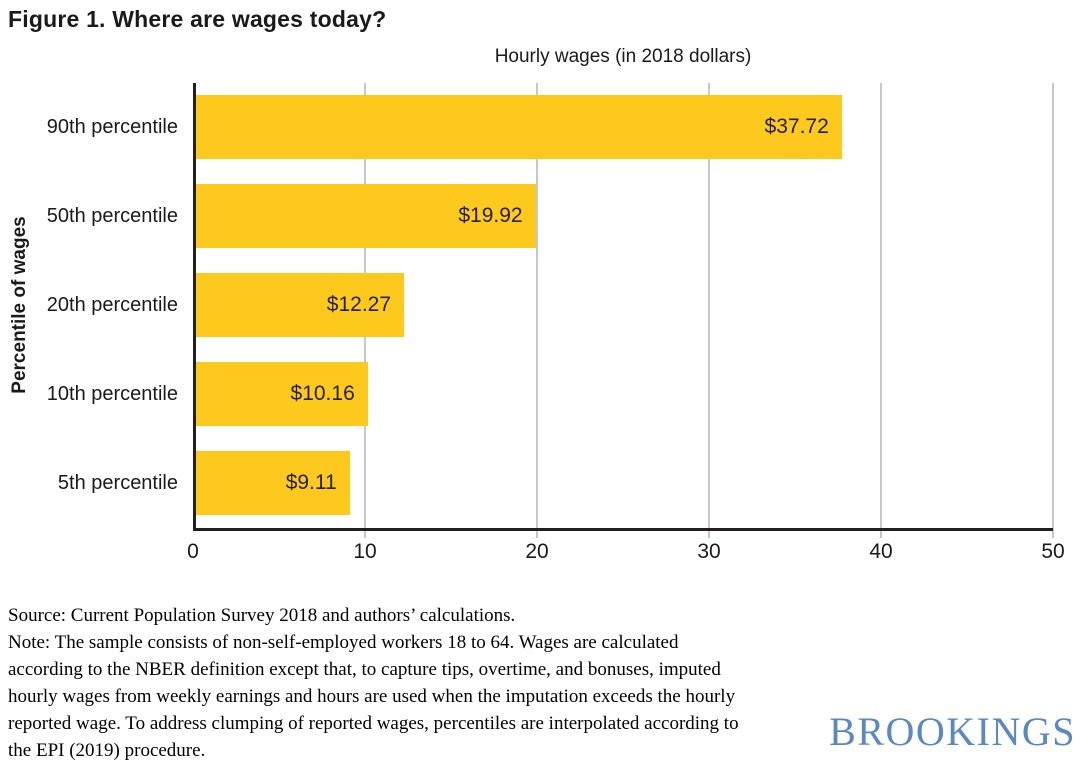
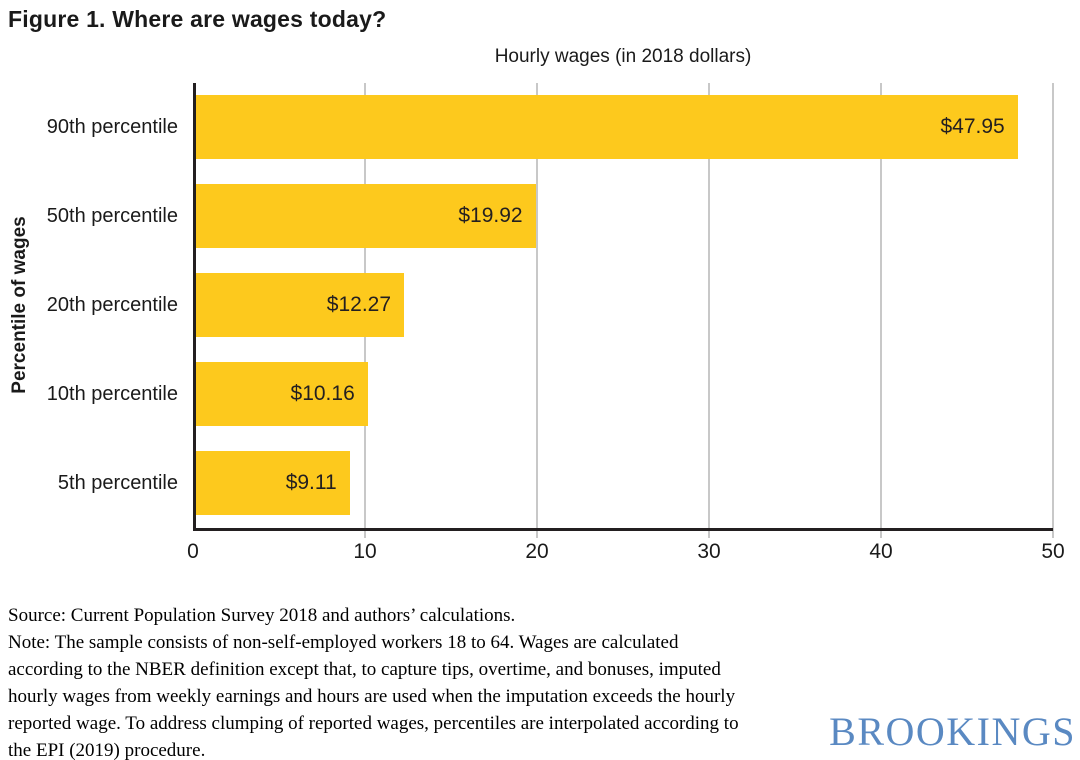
90th percentile: $37.72 -> $47.95
